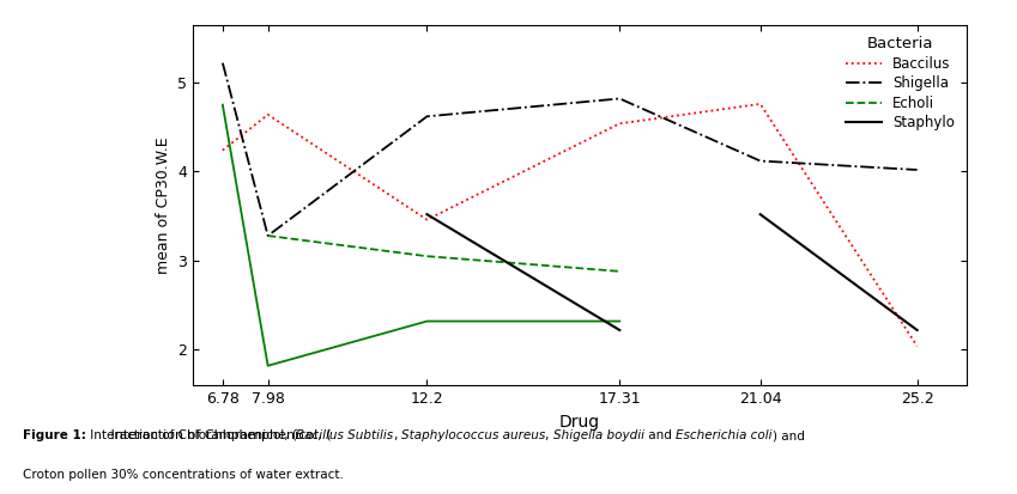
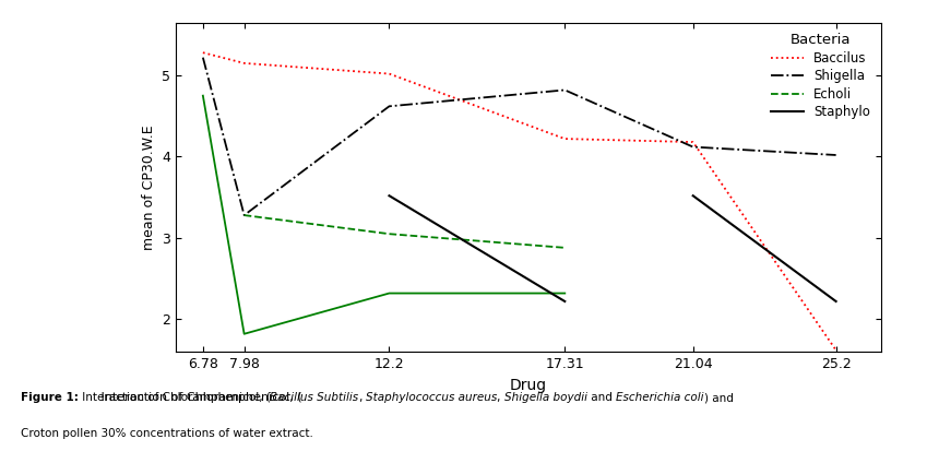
Baccilus/6.78: 4.24 -> 5.28
Baccilus/7.98: 4.64 -> 5.15
Baccilus/12.2: 3.46 -> 5.02
Baccilus/17.31: 4.54 -> 4.22
Baccilus/21.04: 4.76 -> 4.18
Baccilus/25.2: 2.04 -> 1.62
